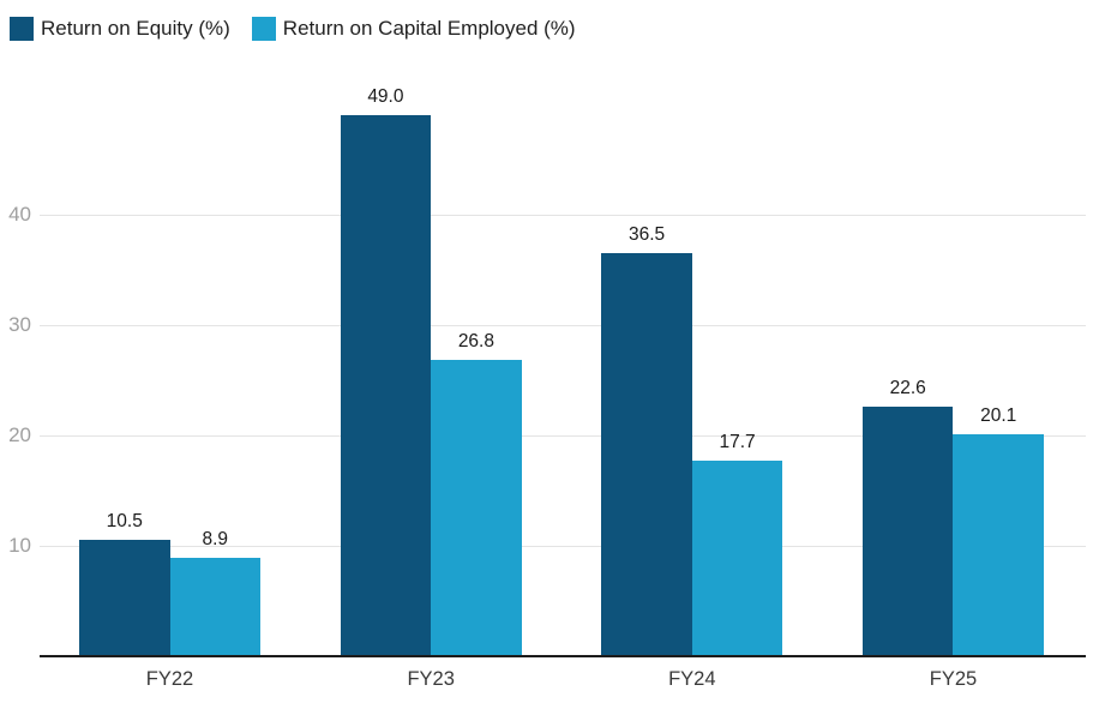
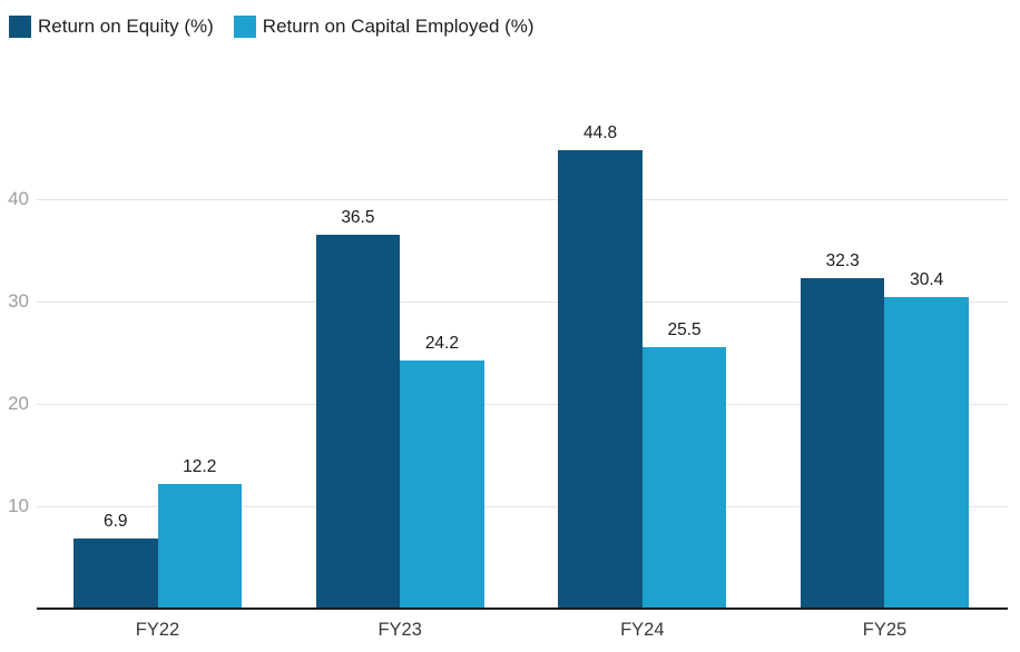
Return on Equity (%)/FY22: 10.5 -> 6.9
Return on Capital Employed (%)/FY22: 8.9 -> 12.2
Return on Equity (%)/FY23: 49.0 -> 36.5
Return on Capital Employed (%)/FY23: 26.8 -> 24.2
Return on Equity (%)/FY24: 36.5 -> 44.8
Return on Capital Employed (%)/FY24: 17.7 -> 25.5
Return on Equity (%)/FY25: 22.6 -> 32.3
Return on Capital Employed (%)/FY25: 20.1 -> 30.4
